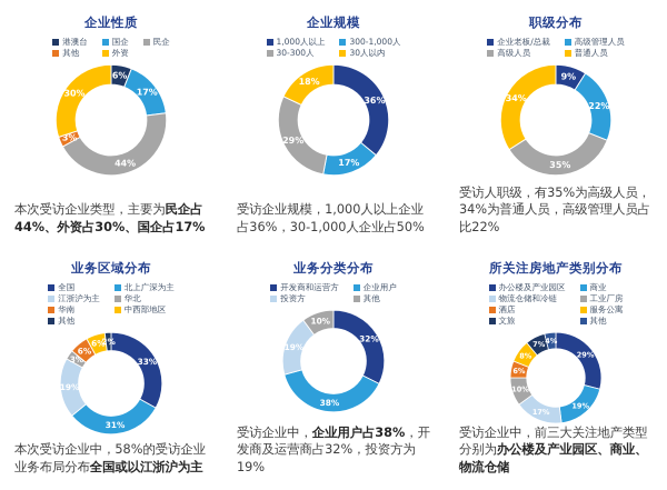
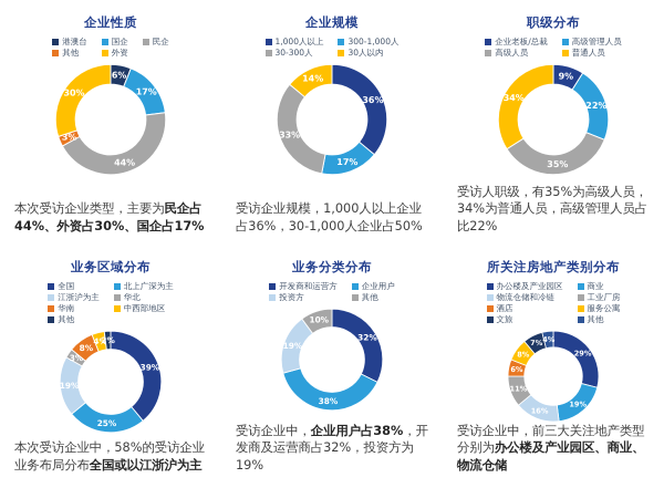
企业规模/30-300人: 29% -> 33%
企业规模/30人以内: 18% -> 14%
业务区域分布/全国: 33% -> 39%
业务区域分布/北上广深为主: 31% -> 25%
业务区域分布/华南: 6% -> 8%
业务区域分布/中西部地区: 6% -> 4%
所关注房地产类别分布/物流仓储和冷链: 17% -> 16%
所关注房地产类别分布/工业厂房: 10% -> 11%
